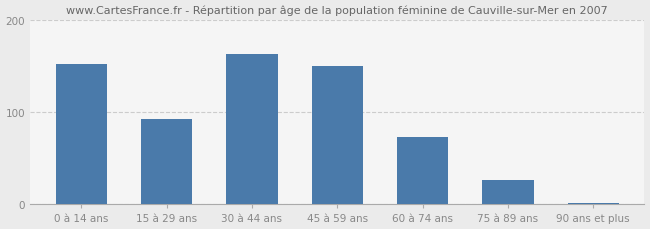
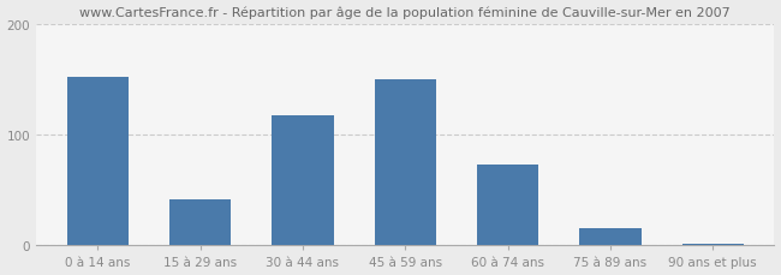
15 à 29 ans: 93 -> 42
30 à 44 ans: 163 -> 118
75 à 89 ans: 27 -> 16
